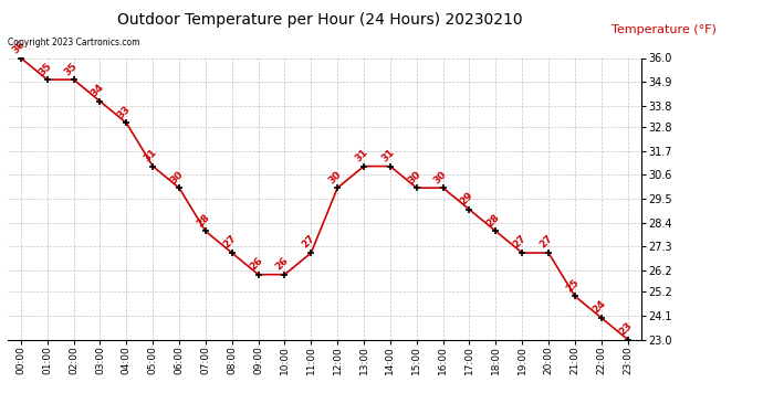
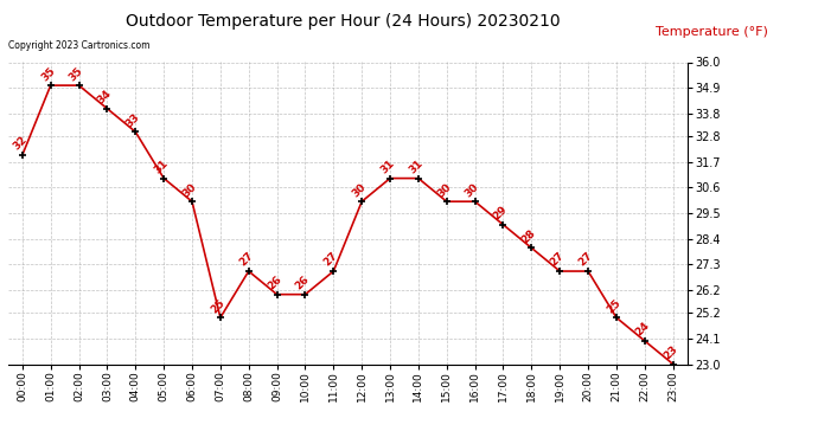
00:00: 36 -> 32
07:00: 28 -> 25
